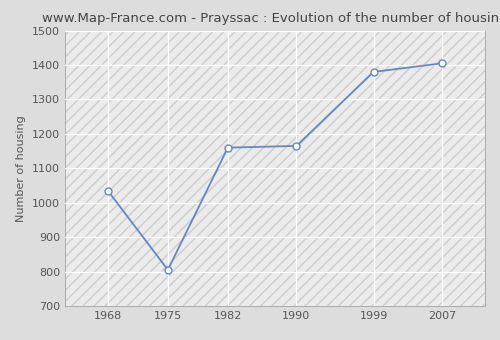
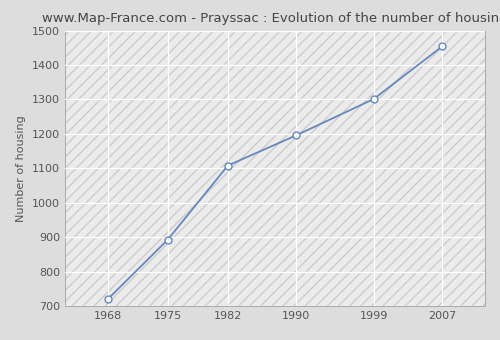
1968: 1035 -> 720
1975: 805 -> 893
1982: 1160 -> 1108
1990: 1165 -> 1196
1999: 1380 -> 1301
2007: 1405 -> 1454
